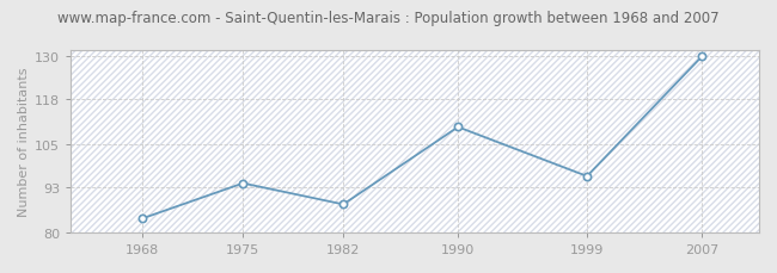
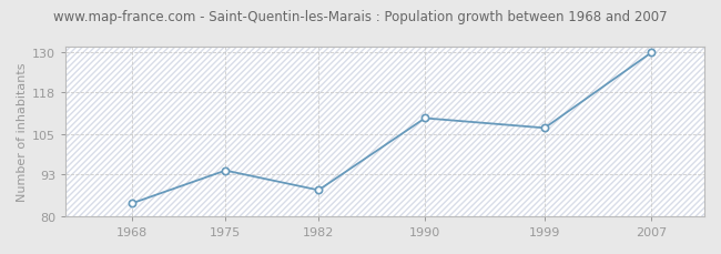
1999: 96 -> 107
